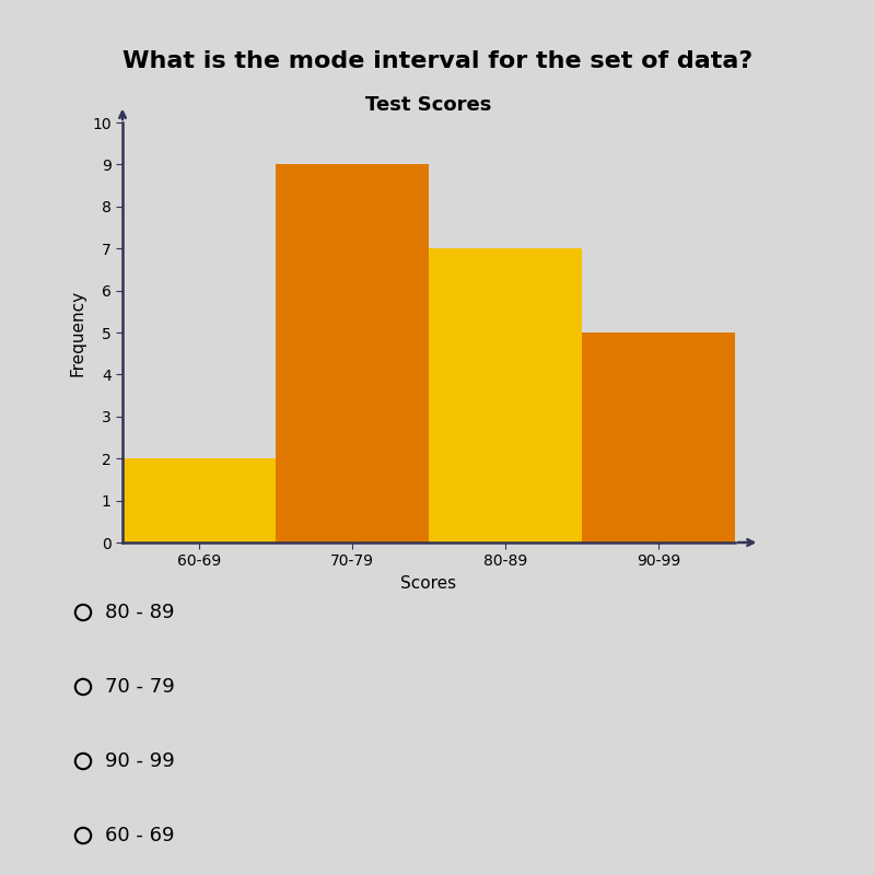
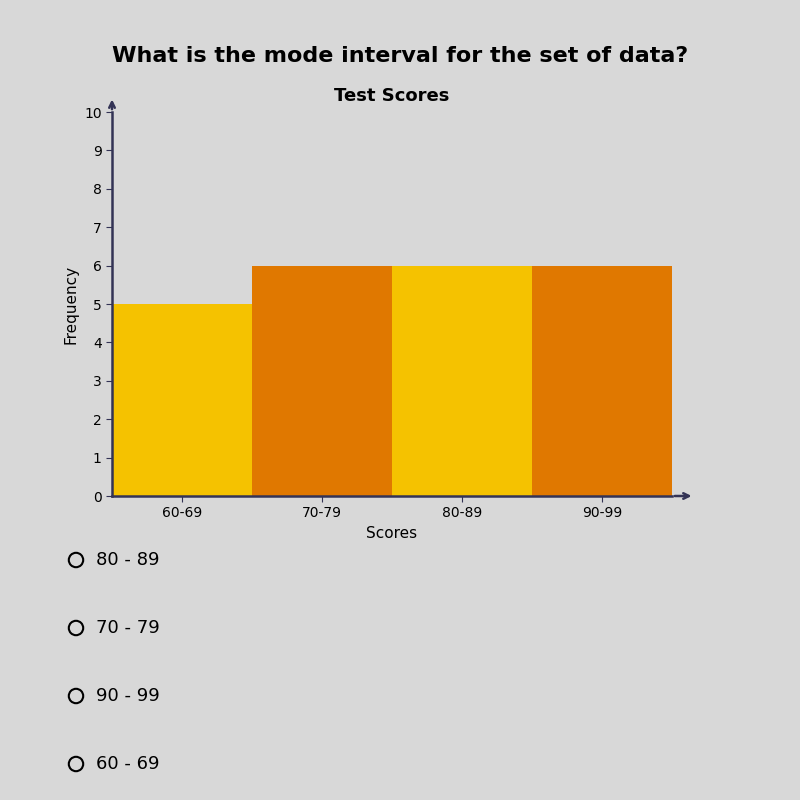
60-69: 2 -> 5
70-79: 9 -> 6
80-89: 7 -> 6
90-99: 5 -> 6
